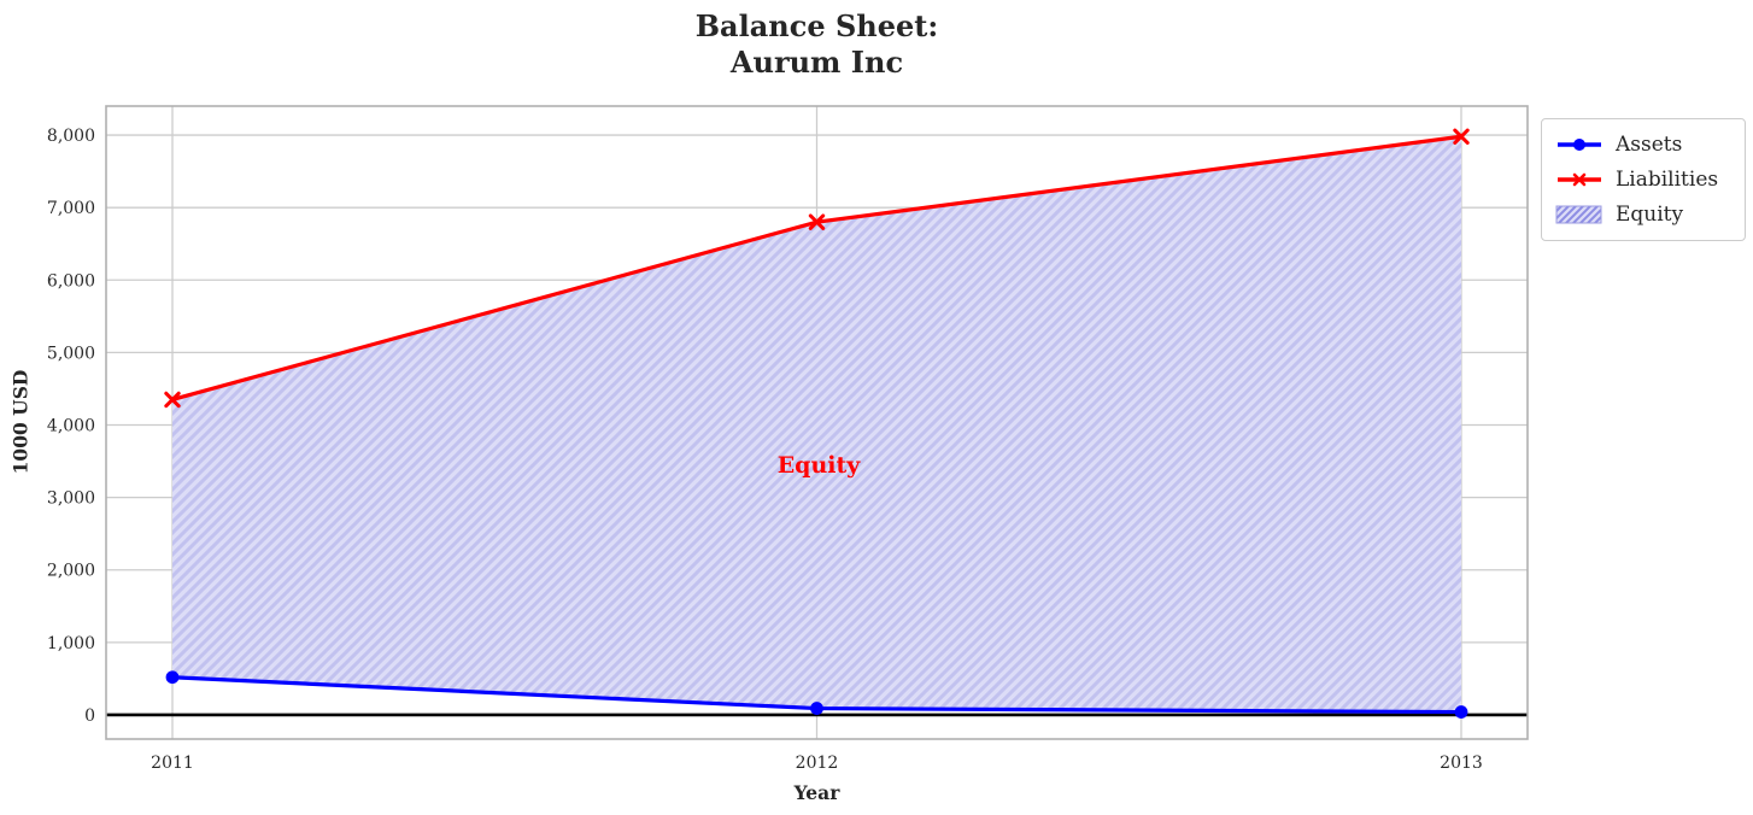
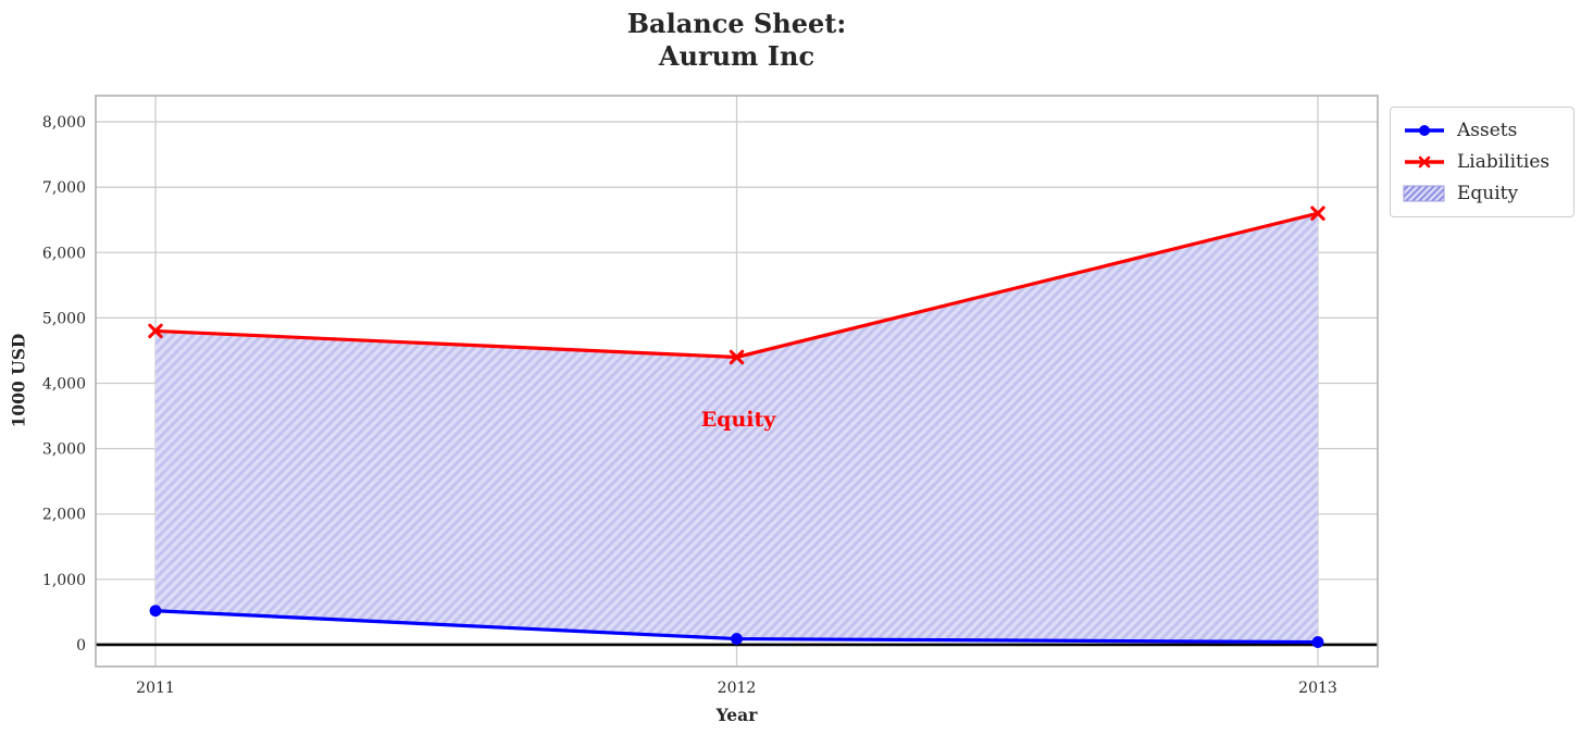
Liabilities/2011: 4400 -> 4800
Liabilities/2012: 6800 -> 4400
Liabilities/2013: 8000 -> 6600
